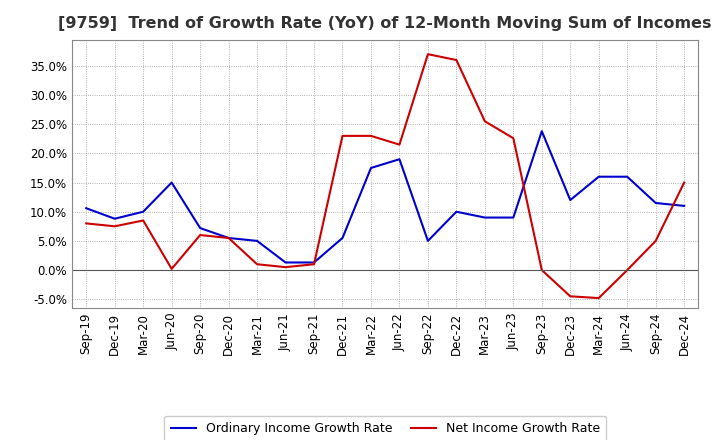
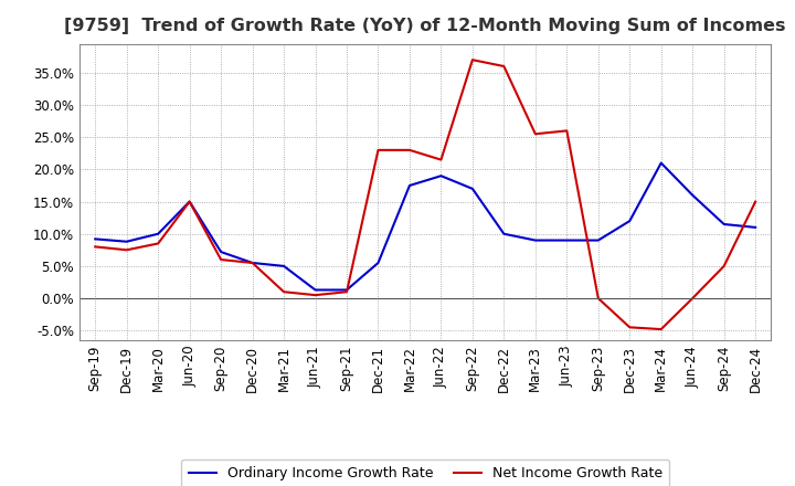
Ordinary Income Growth Rate/Sep-19: 10.6% -> 9.2%
Net Income Growth Rate/Jun-20: 0.2% -> 15.0%
Ordinary Income Growth Rate/Sep-22: 5.0% -> 17.0%
Net Income Growth Rate/Jun-23: 22.6% -> 26.0%
Ordinary Income Growth Rate/Sep-23: 23.8% -> 9.0%
Ordinary Income Growth Rate/Mar-24: 16.0% -> 21.0%
